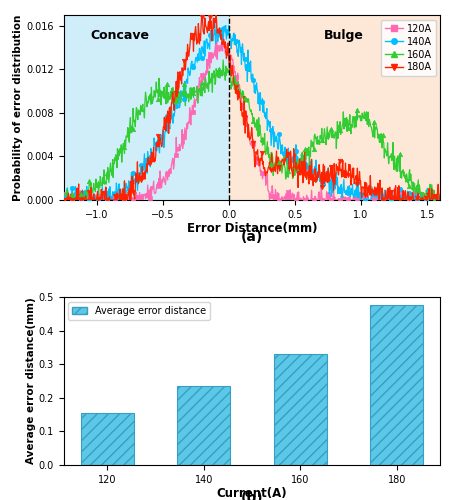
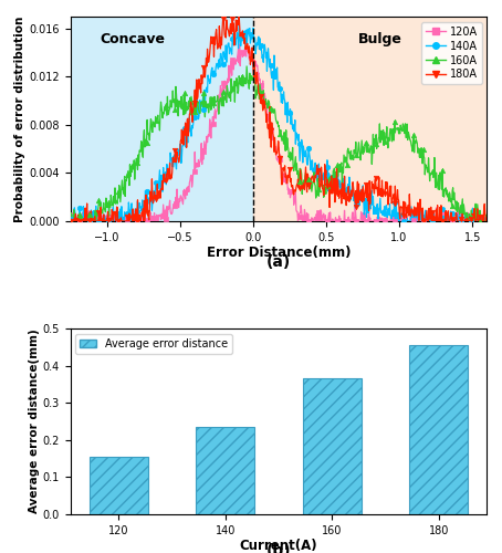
160: 0.330 -> 0.365
180: 0.475 -> 0.455
